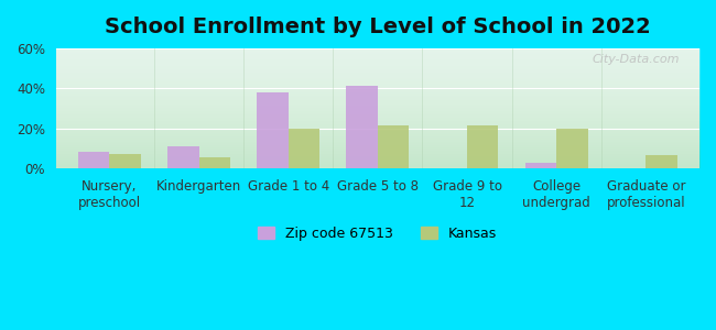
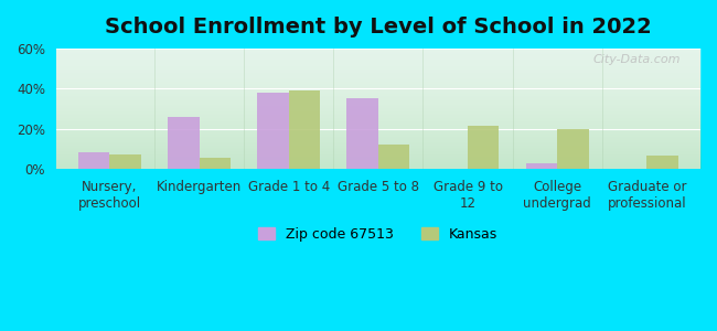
Zip code 67513/Kindergarten: 11% -> 26%
Kansas/Grade 1 to 4: 20% -> 39%
Zip code 67513/Grade 5 to 8: 41% -> 35%
Kansas/Grade 5 to 8: 22% -> 12%
